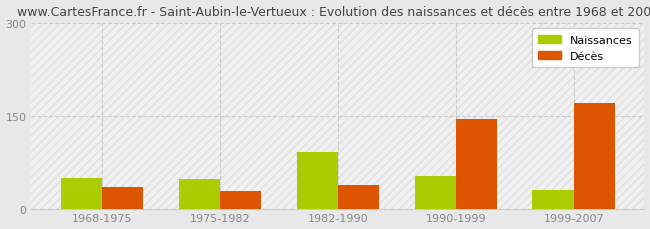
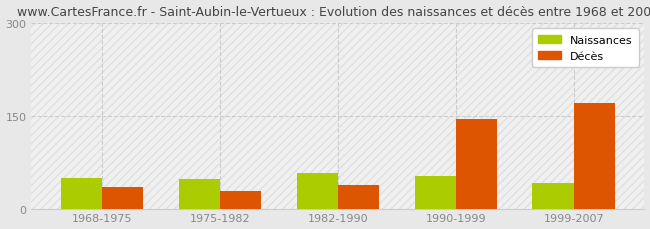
Naissances/1982-1990: 92 -> 58
Naissances/1999-2007: 30 -> 42
